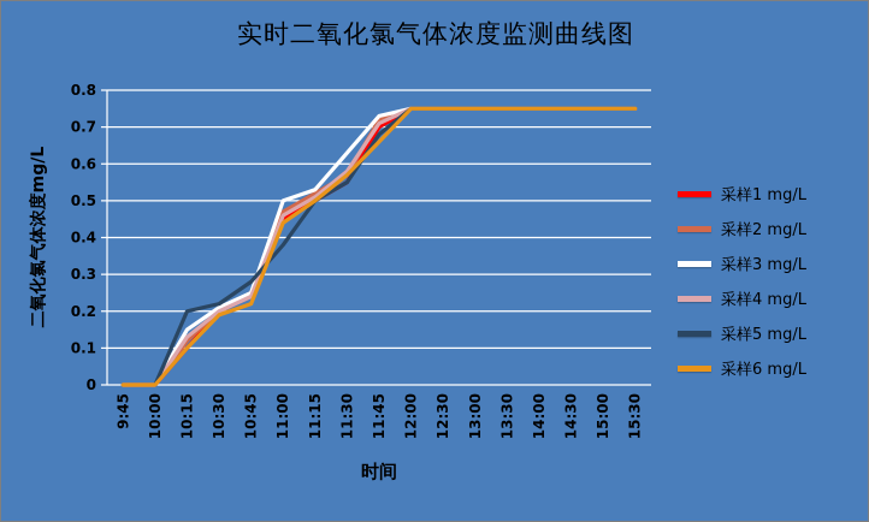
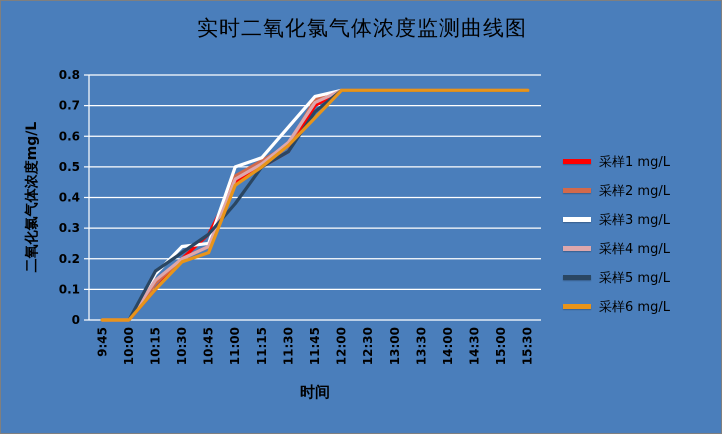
采样5 mg/L/10:15: 0.20 -> 0.16
采样3 mg/L/10:30: 0.21 -> 0.24
采样1 mg/L/10:45: 0.25 -> 0.28
